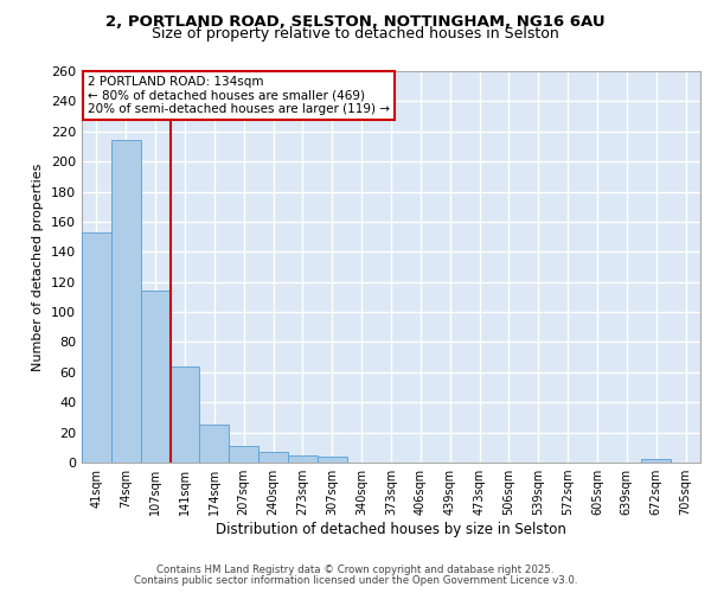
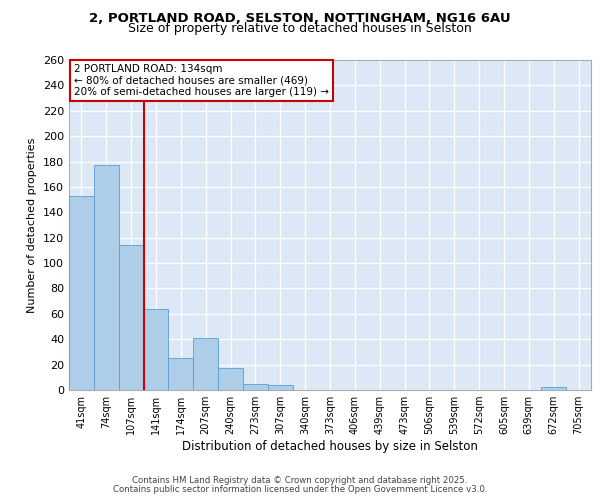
74sqm: 214 -> 177
207sqm: 11 -> 41
240sqm: 7 -> 17
